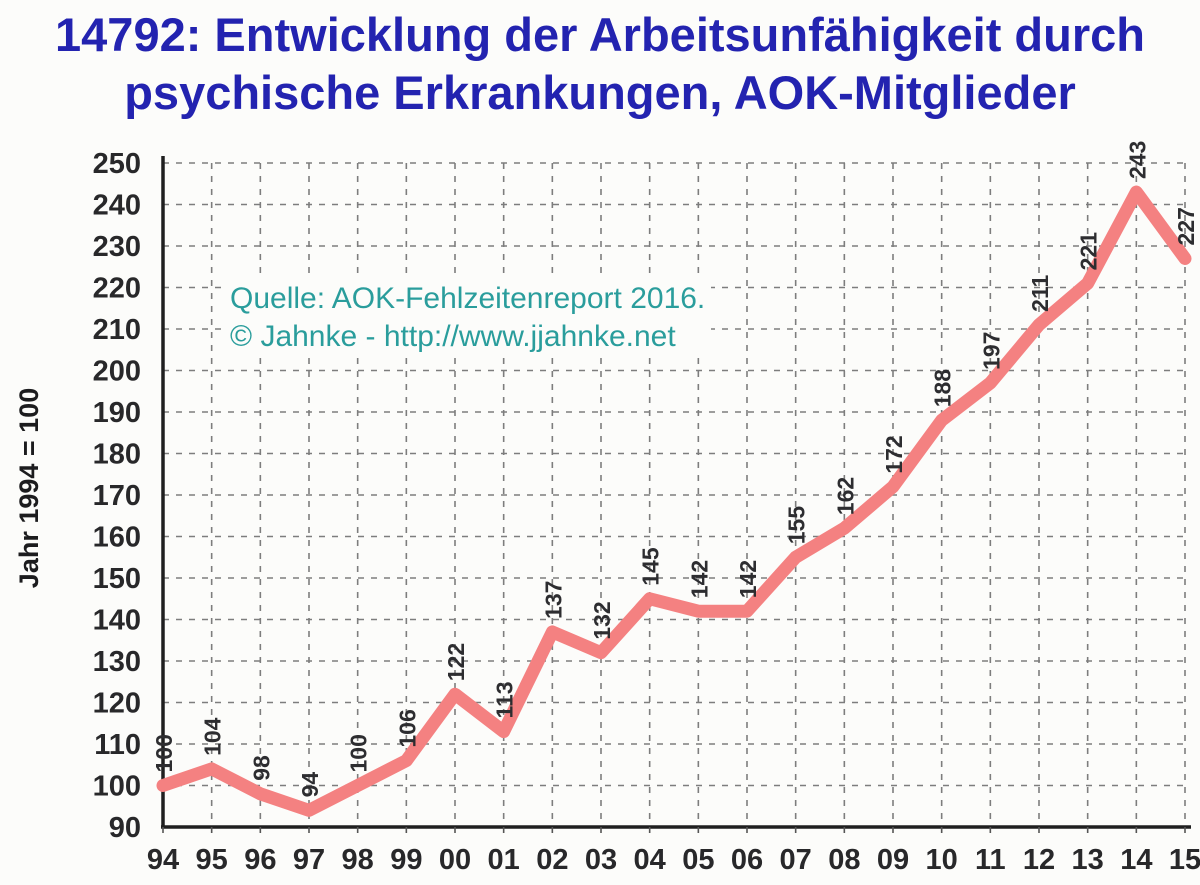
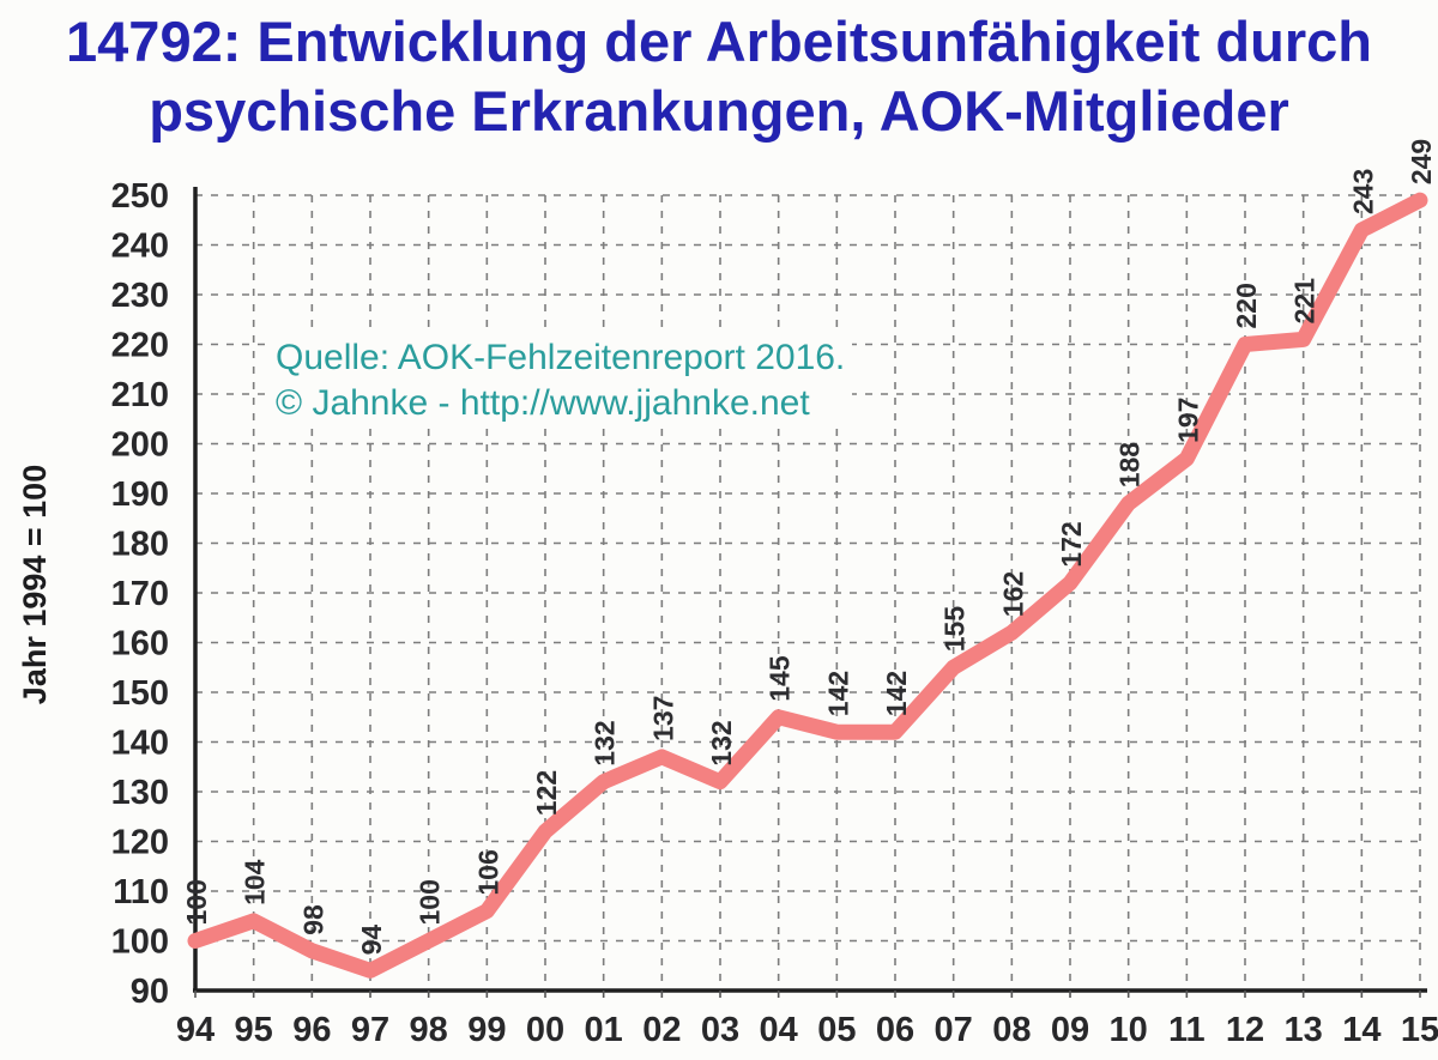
01: 113 -> 132
12: 211 -> 220
15: 227 -> 249
